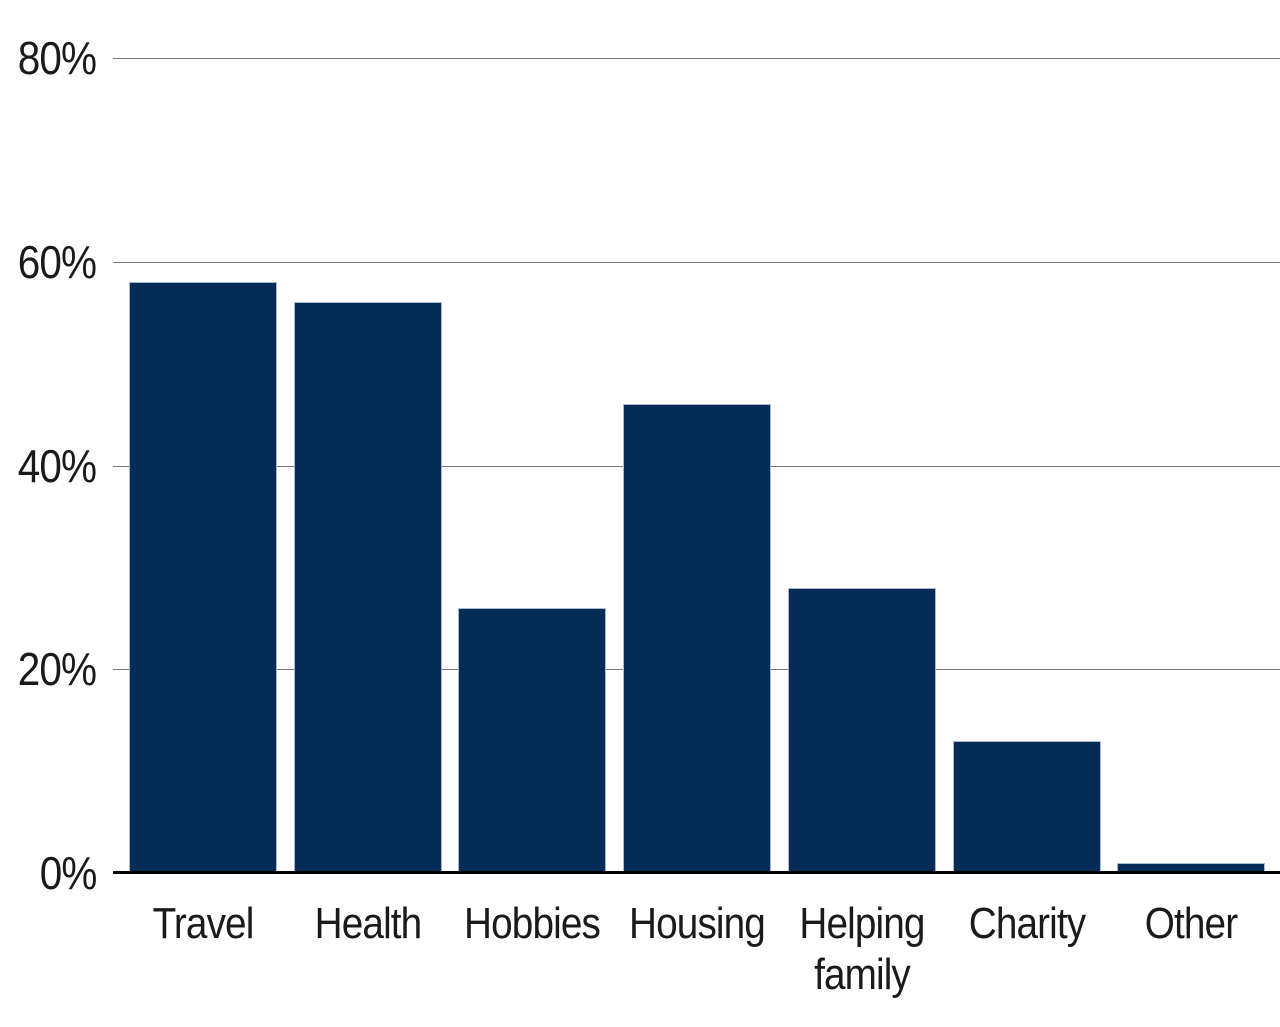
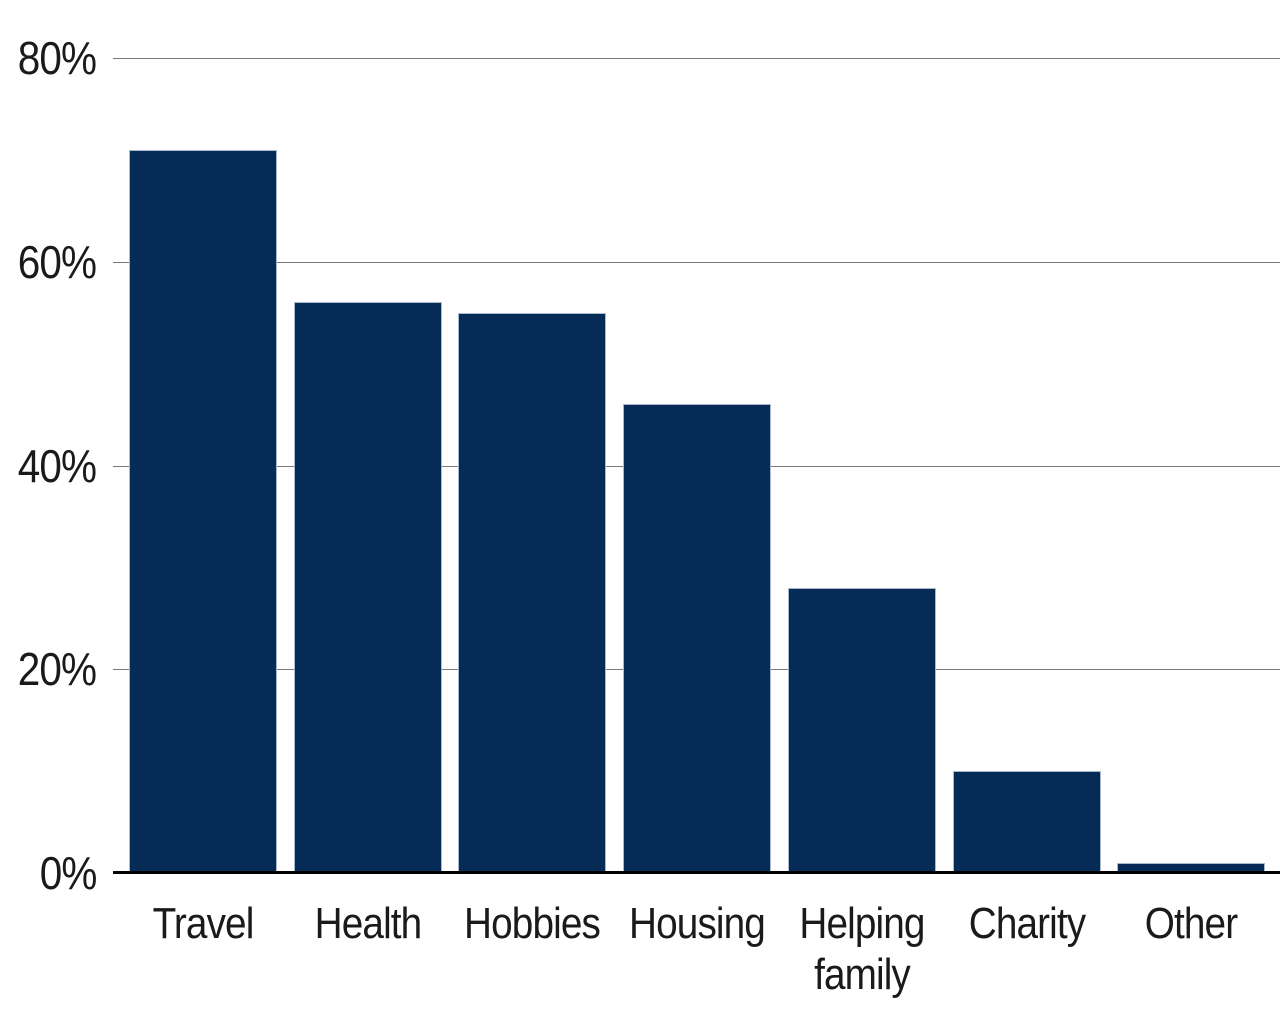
Travel: 58% -> 71%
Hobbies: 26% -> 55%
Charity: 13% -> 10%
